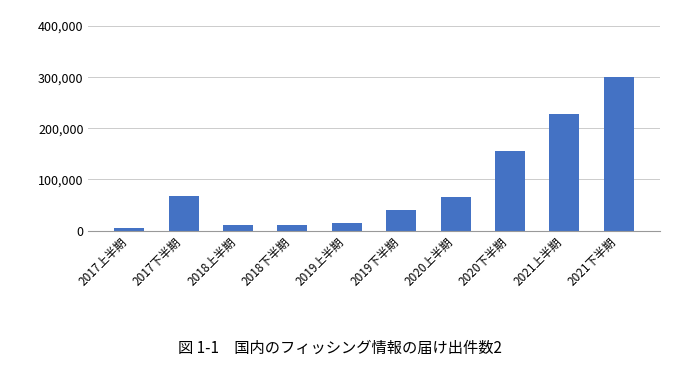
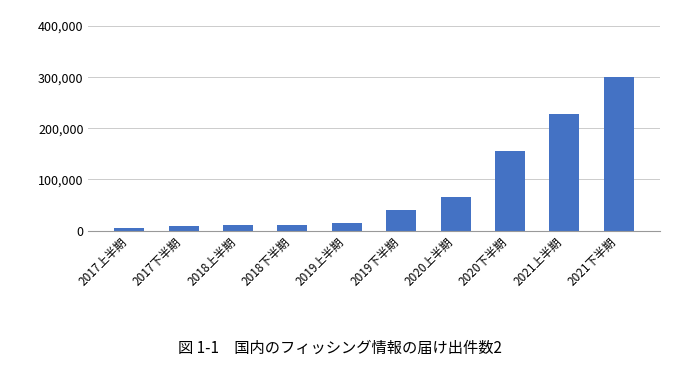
2017下半期: 68,000 -> 8,000
